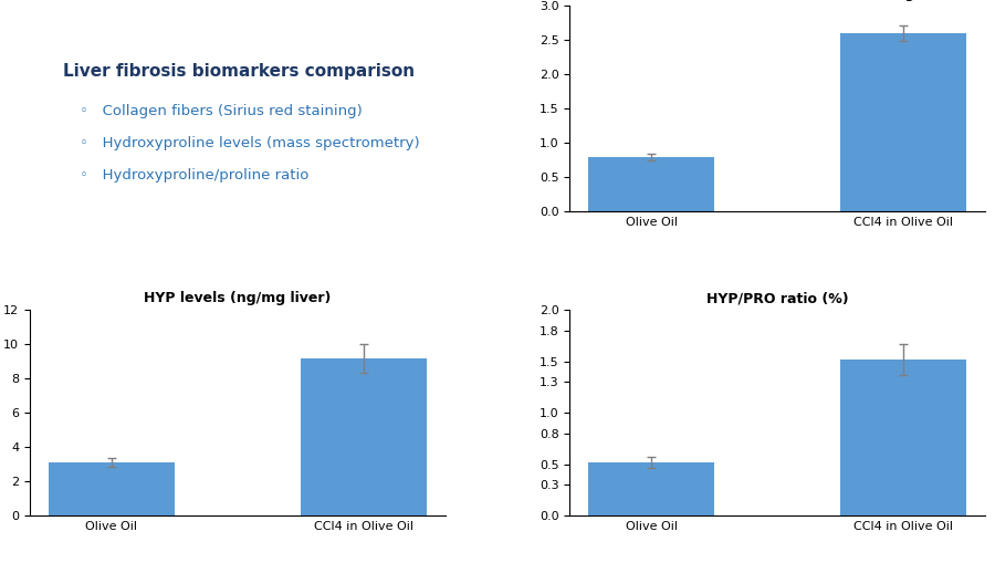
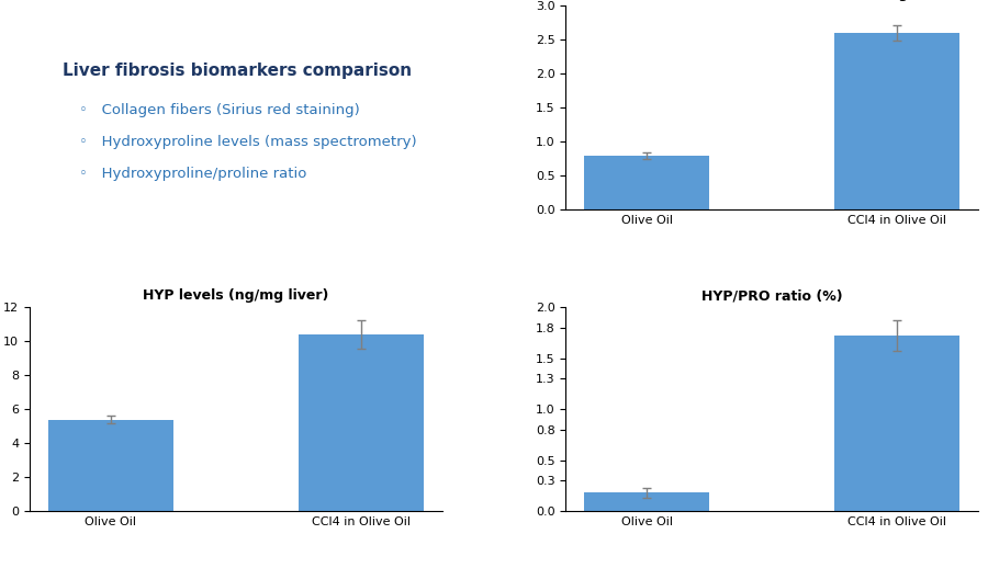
HYP levels (ng/mg liver)/Olive Oil: 3.1 -> 5.4
HYP levels (ng/mg liver)/CCl4 in Olive Oil: 9.2 -> 10.4
HYP/PRO ratio (%)/Olive Oil: 0.52 -> 0.18
HYP/PRO ratio (%)/CCl4 in Olive Oil: 1.52 -> 1.72
